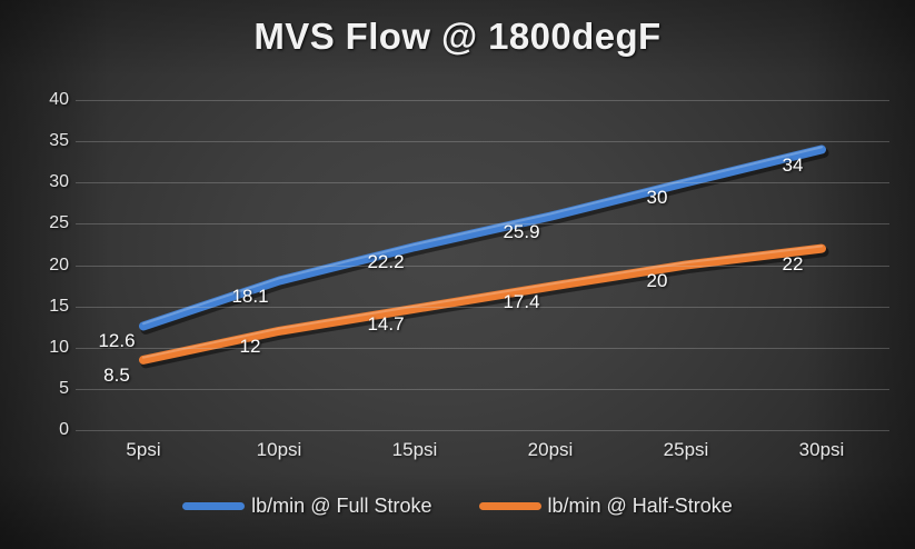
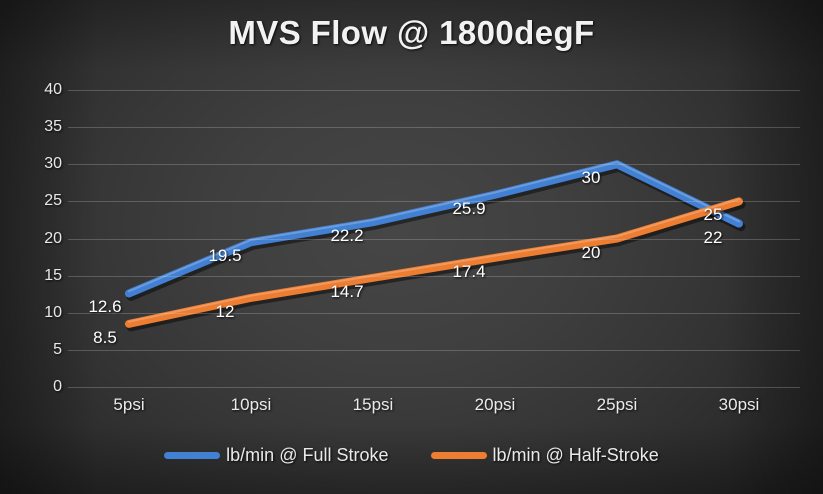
lb/min @ Full Stroke/10psi: 18.1 -> 19.5
lb/min @ Full Stroke/30psi: 34 -> 22
lb/min @ Half-Stroke/30psi: 22 -> 25
